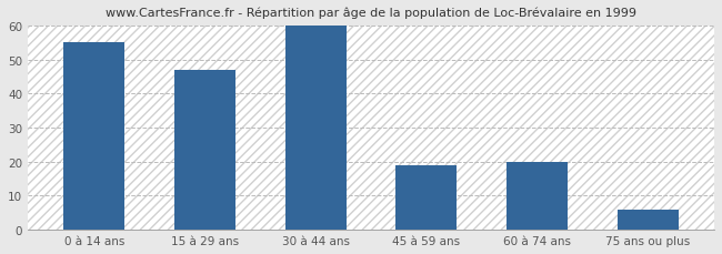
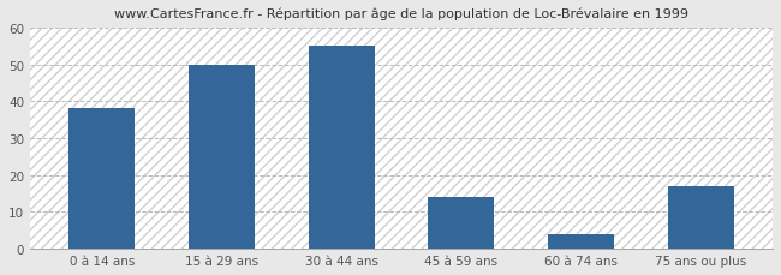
0 à 14 ans: 55 -> 38
15 à 29 ans: 47 -> 50
30 à 44 ans: 60 -> 55
45 à 59 ans: 19 -> 14
60 à 74 ans: 20 -> 4
75 ans ou plus: 6 -> 17
